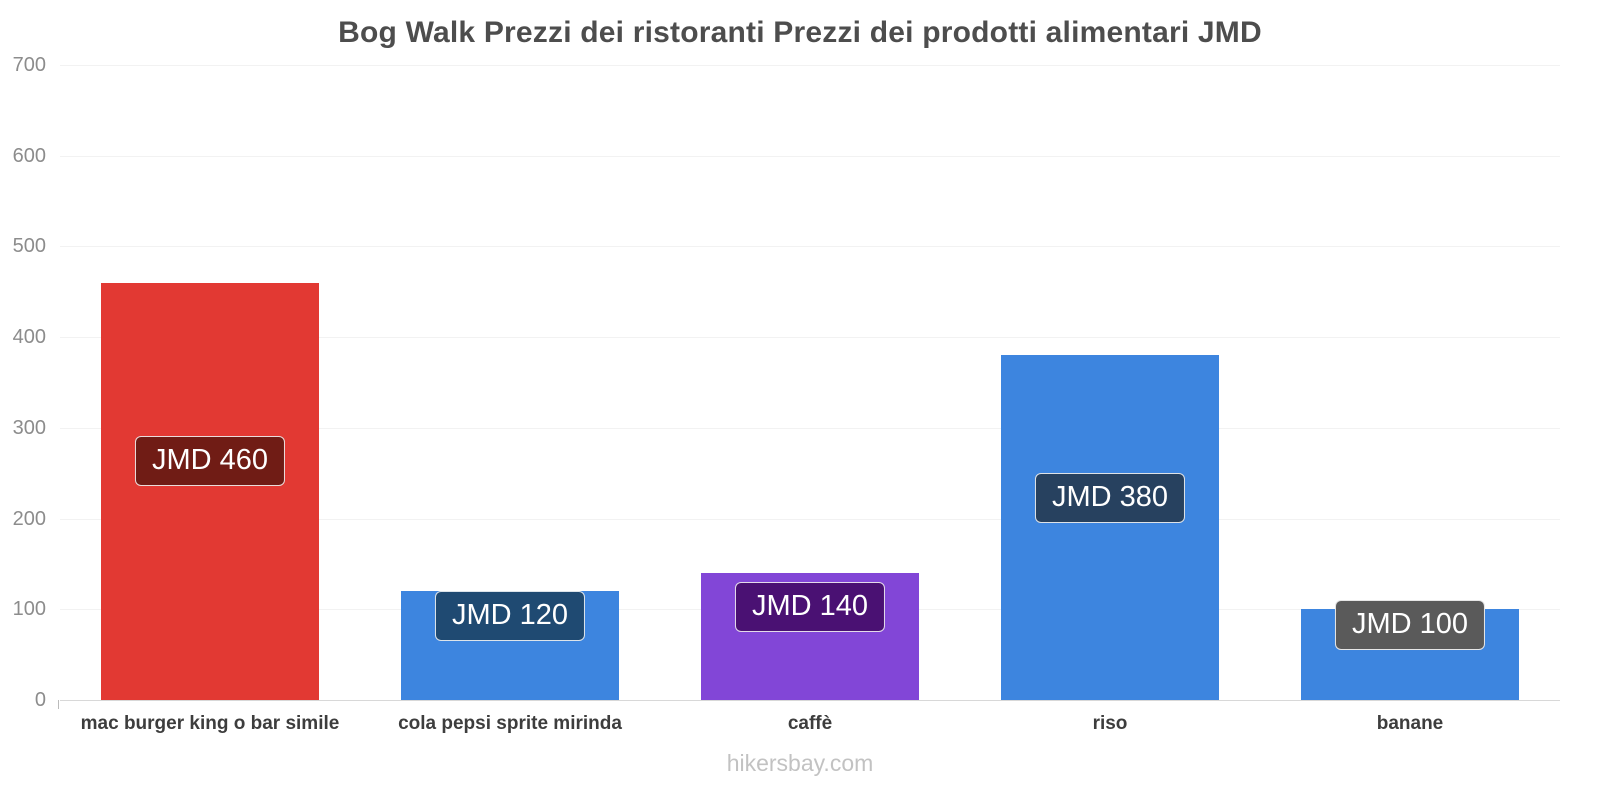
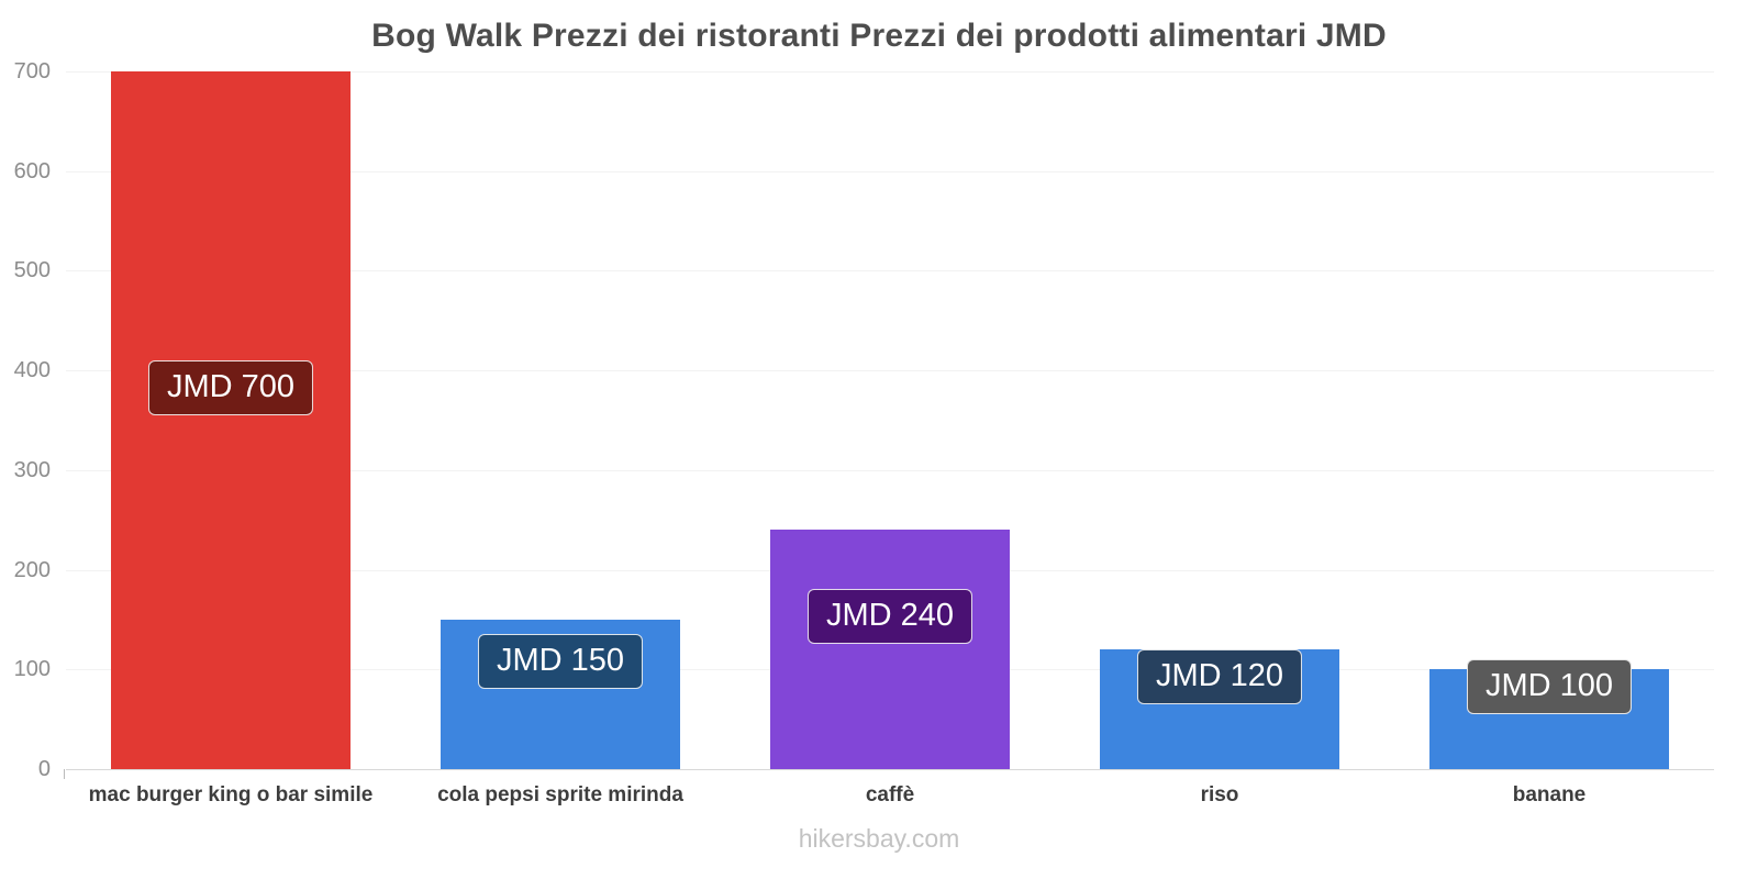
mac burger king o bar simile: 460 -> 700
cola pepsi sprite mirinda: 120 -> 150
caffè: 140 -> 240
riso: 380 -> 120
